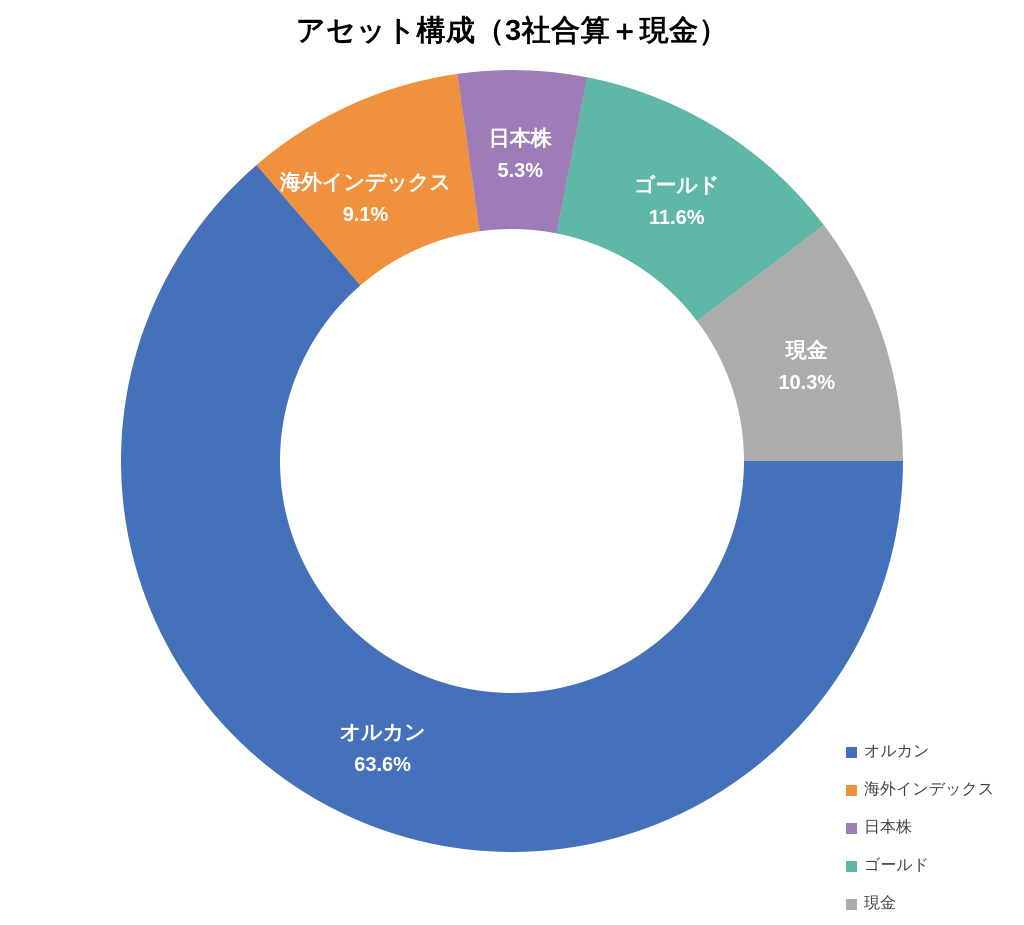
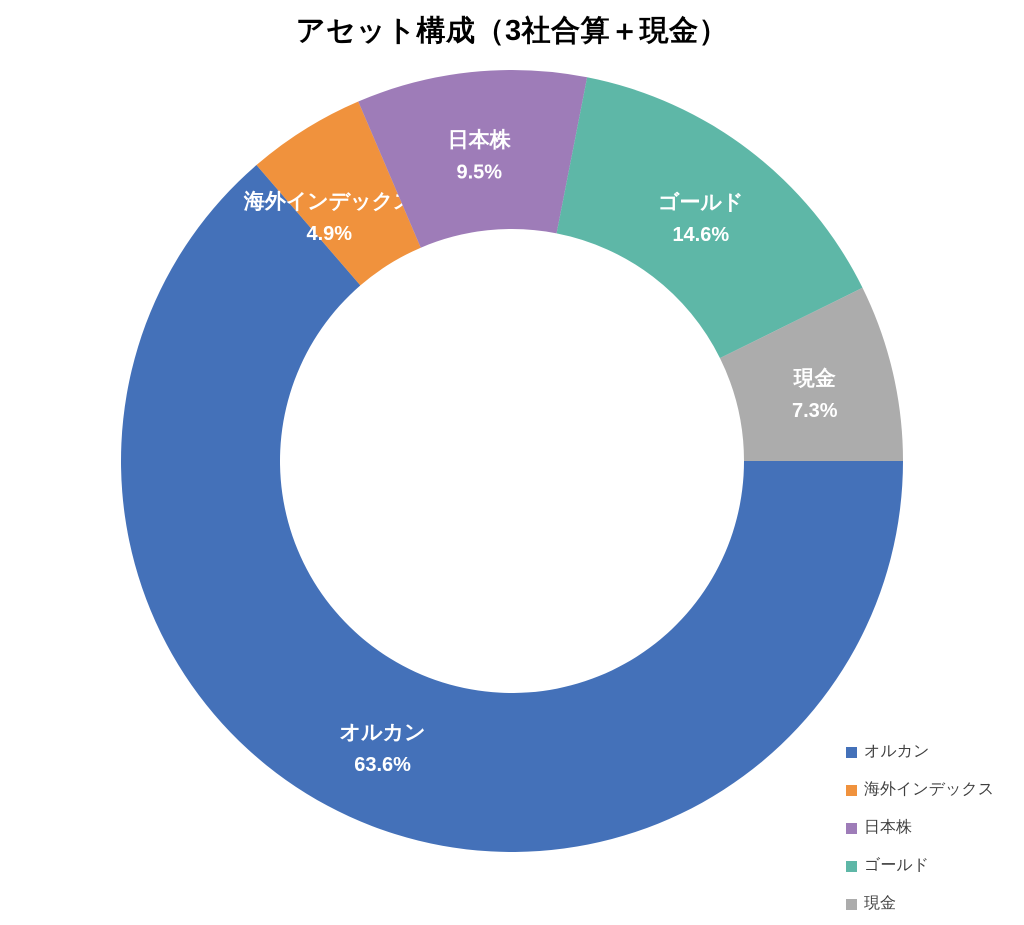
海外インデックス: 9.1% -> 4.9%
日本株: 5.3% -> 9.5%
ゴールド: 11.6% -> 14.6%
現金: 10.3% -> 7.3%
